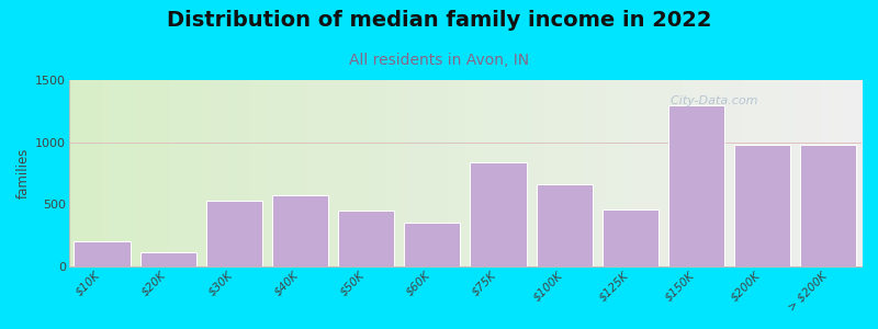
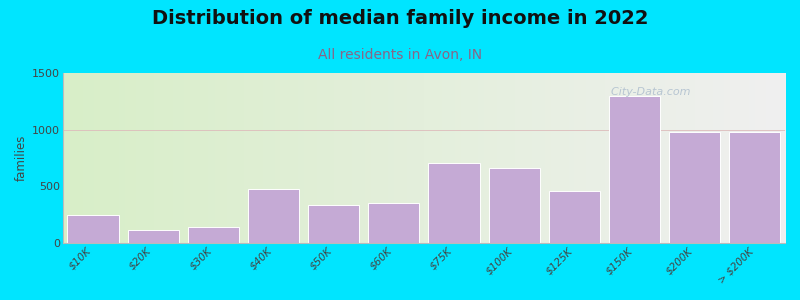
$10K: 200 -> 250
$30K: 530 -> 140
$40K: 570 -> 480
$50K: 450 -> 340
$75K: 840 -> 710
